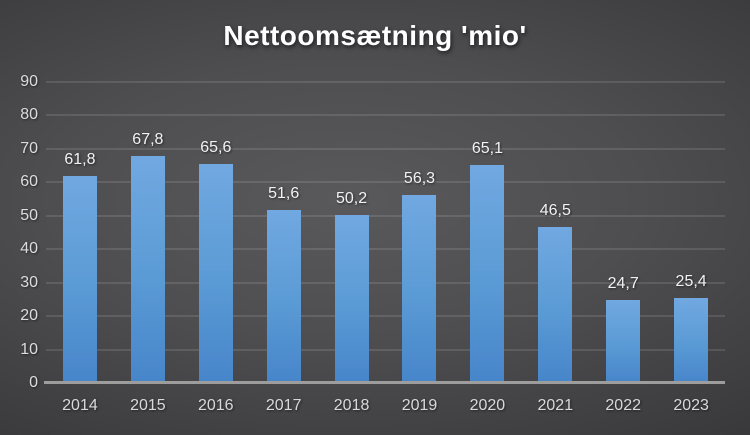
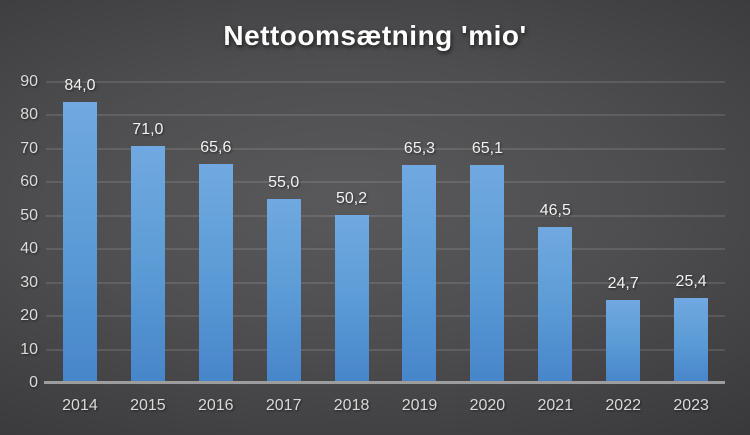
2014: 61,8 -> 84,0
2015: 67,8 -> 71,0
2017: 51,6 -> 55,0
2019: 56,3 -> 65,3
